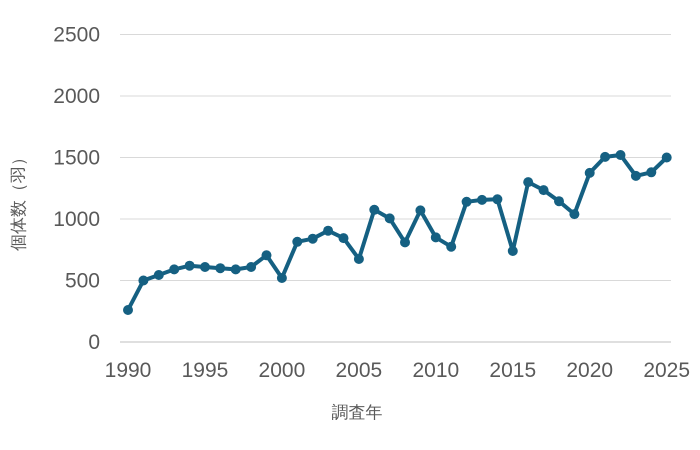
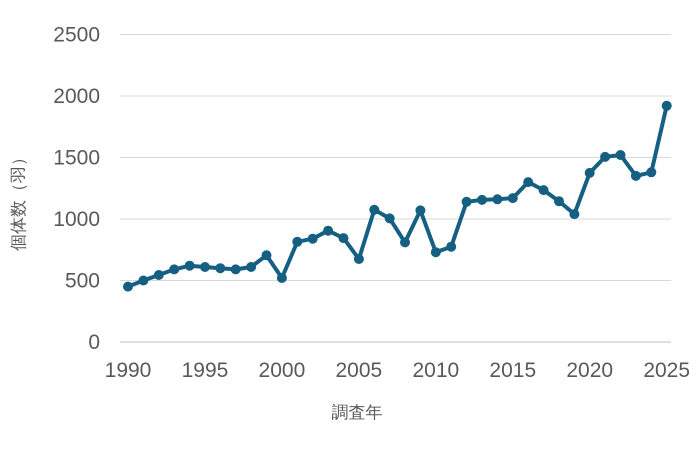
1990: 260 -> 450
2010: 850 -> 730
2015: 740 -> 1170
2025: 1500 -> 1920
